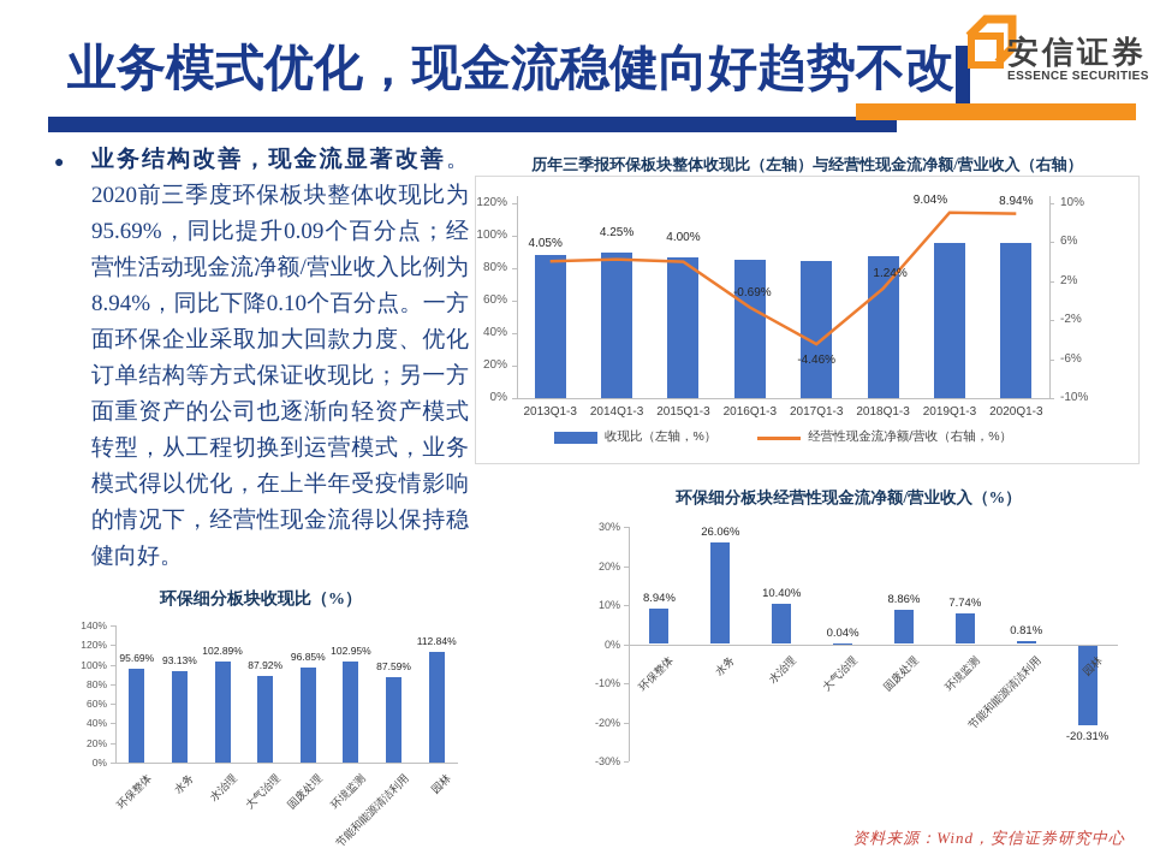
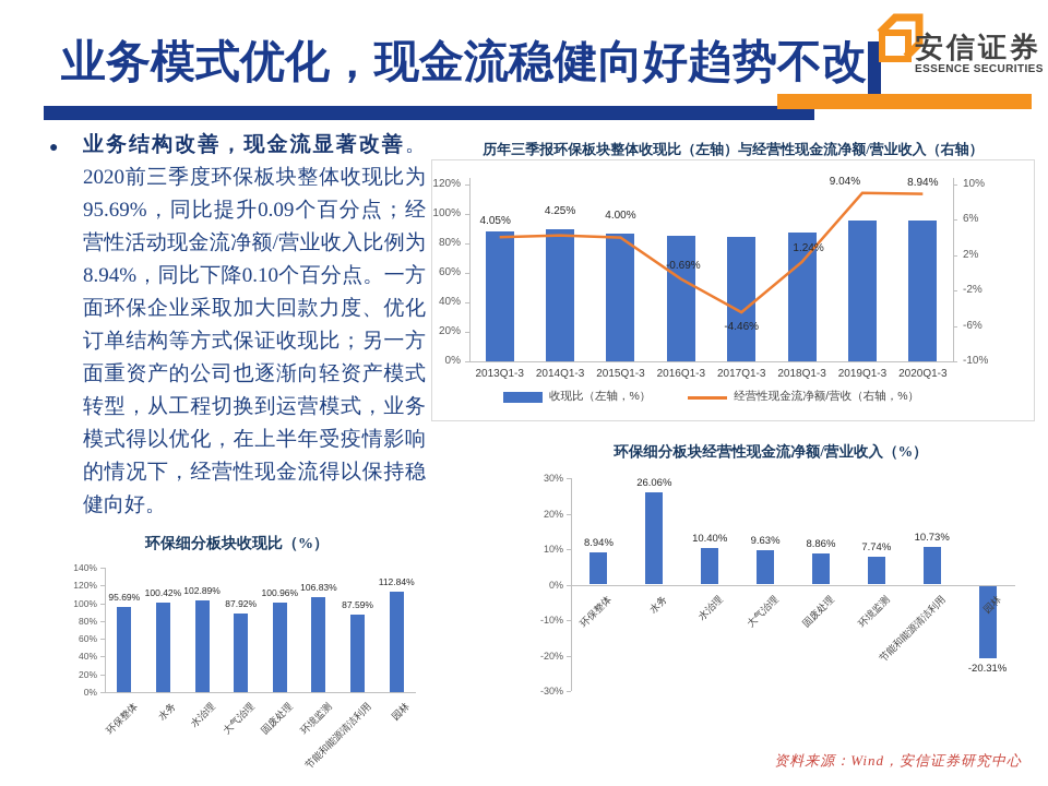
环保细分板块经营性现金流净额/营业收入（%）/大气治理: 0.04% -> 9.63%
环保细分板块经营性现金流净额/营业收入（%）/节能和能源清洁利用: 0.81% -> 10.73%
环保细分板块收现比（%）/水务: 93.13% -> 100.42%
环保细分板块收现比（%）/固废处理: 96.85% -> 100.96%
环保细分板块收现比（%）/环境监测: 102.95% -> 106.83%
